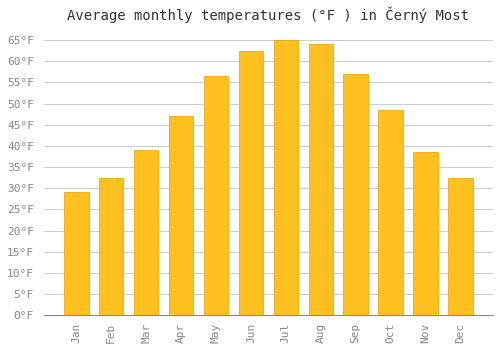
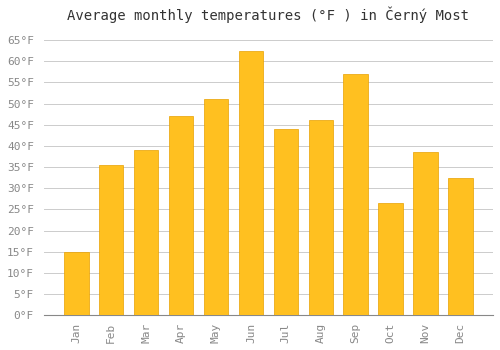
Jan: 29.0°F -> 15.0°F
Feb: 32.5°F -> 35.5°F
May: 56.5°F -> 51.0°F
Jul: 65.0°F -> 44.0°F
Aug: 64.0°F -> 46.0°F
Oct: 48.5°F -> 26.5°F
